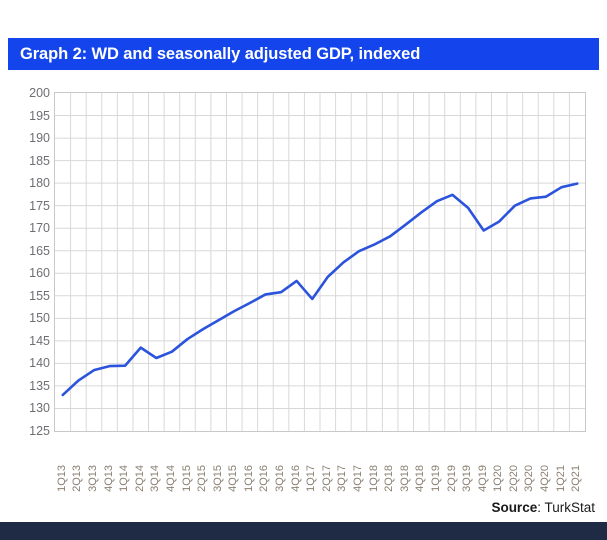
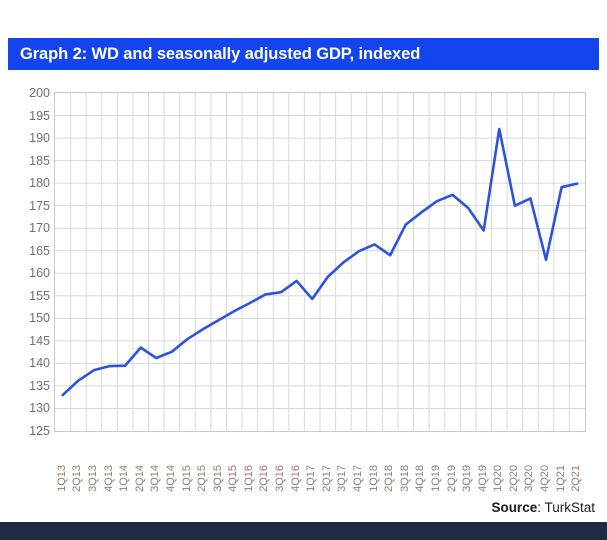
2Q18: 168 -> 164
1Q20: 172 -> 192
4Q20: 177 -> 163
